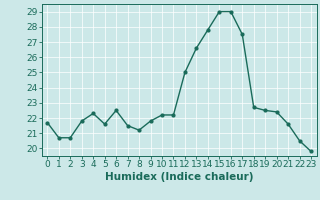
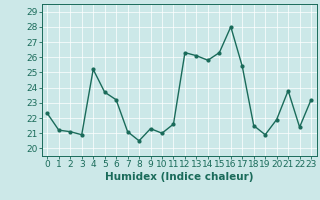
0: 21.7 -> 22.3
1: 20.7 -> 21.2
2: 20.7 -> 21.1
3: 21.8 -> 20.9
4: 22.3 -> 25.2
5: 21.6 -> 23.7
6: 22.5 -> 23.2
7: 21.5 -> 21.1
8: 21.2 -> 20.5
9: 21.8 -> 21.3
10: 22.2 -> 21.0
11: 22.2 -> 21.6
12: 25.0 -> 26.3
13: 26.6 -> 26.1
14: 27.8 -> 25.8
15: 29.0 -> 26.3
16: 29.0 -> 28.0
17: 27.5 -> 25.4
18: 22.7 -> 21.5
19: 22.5 -> 20.9
20: 22.4 -> 21.9
21: 21.6 -> 23.8
22: 20.5 -> 21.4
23: 19.8 -> 23.2
